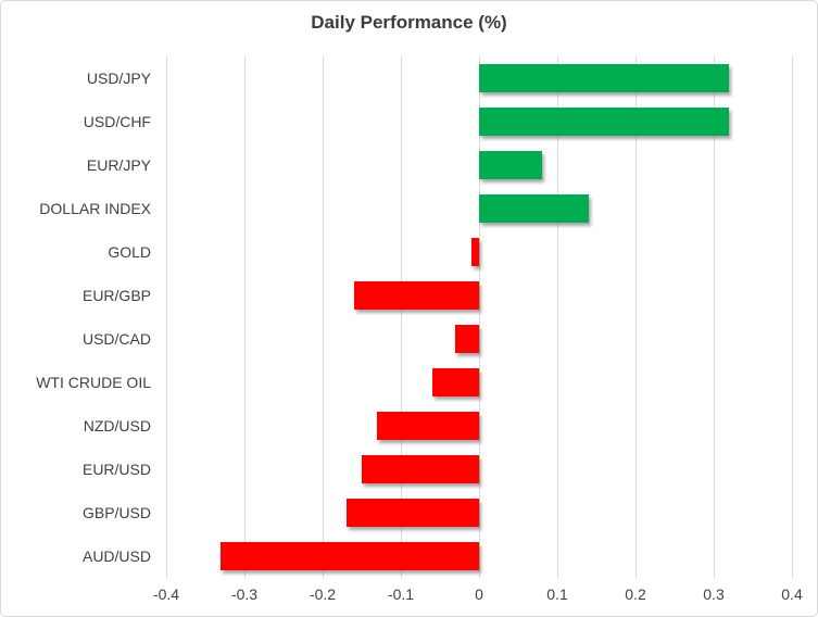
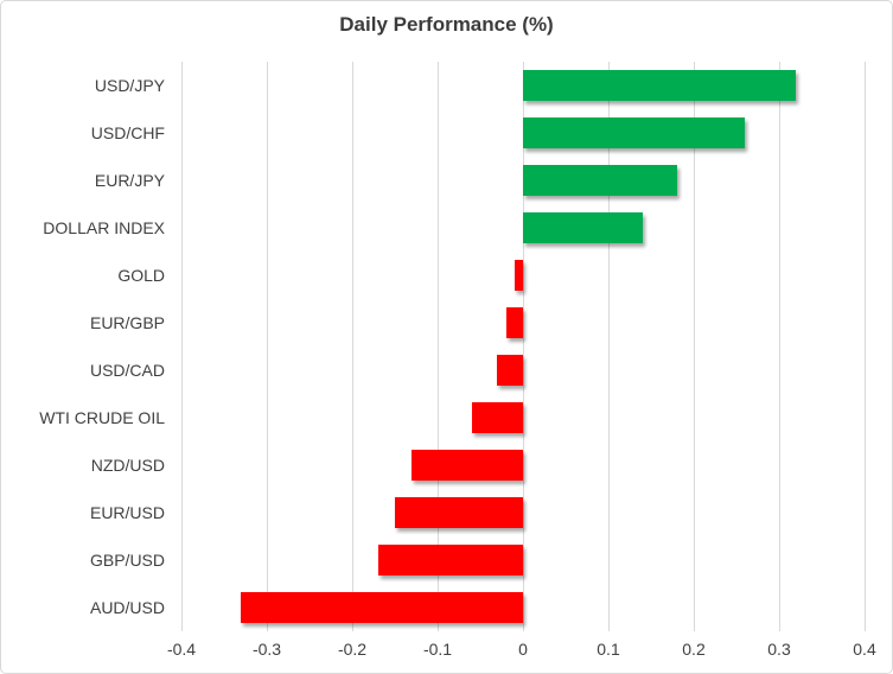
USD/CHF: 0.32 -> 0.26
EUR/JPY: 0.08 -> 0.18
EUR/GBP: -0.16 -> -0.02
